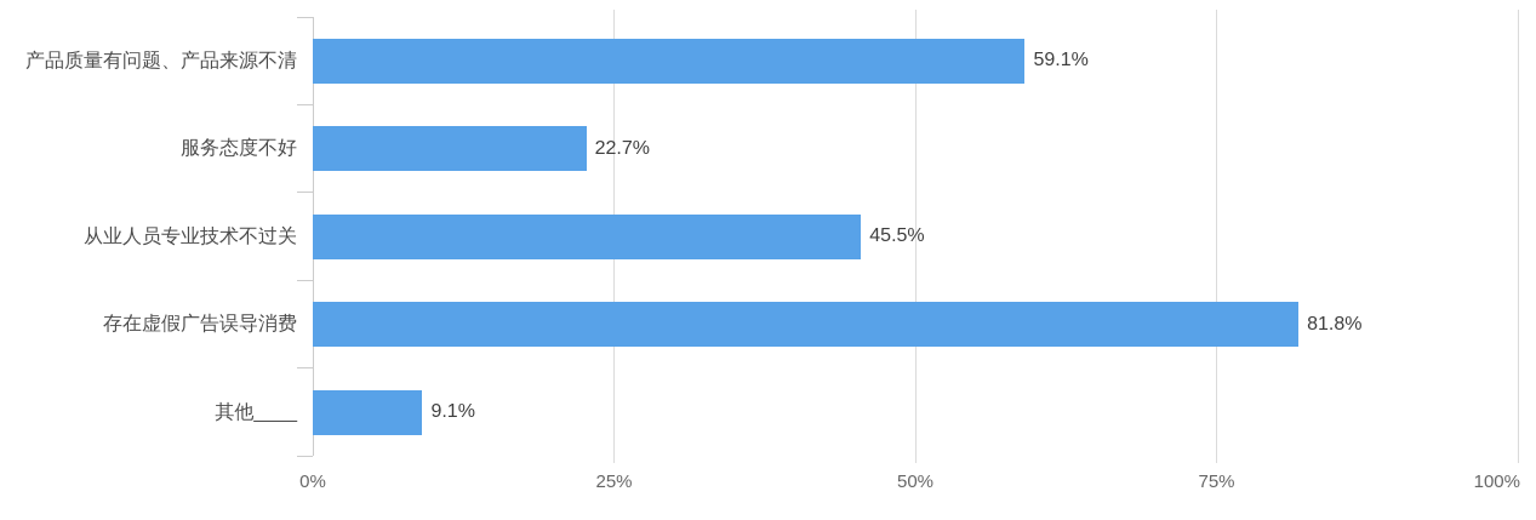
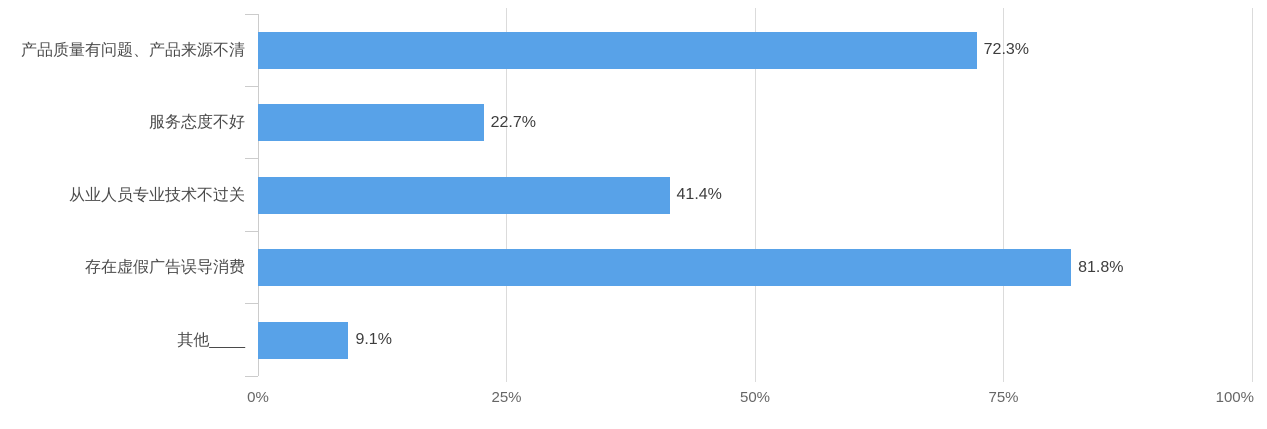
产品质量有问题、产品来源不清: 59.1% -> 72.3%
从业人员专业技术不过关: 45.5% -> 41.4%
